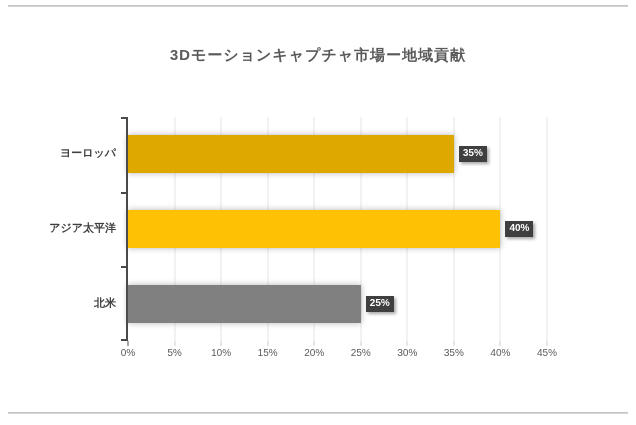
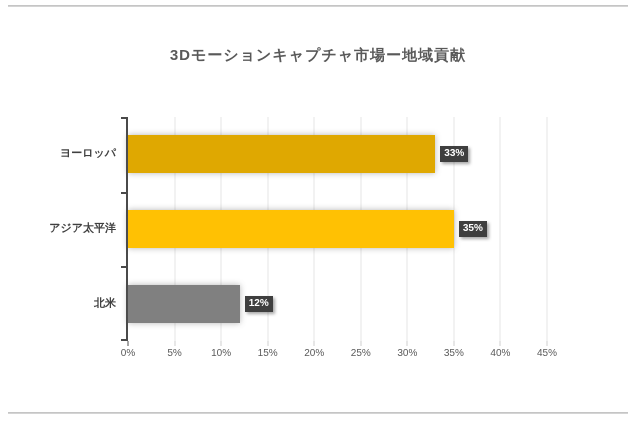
ヨーロッパ: 35% -> 33%
アジア太平洋: 40% -> 35%
北米: 25% -> 12%
